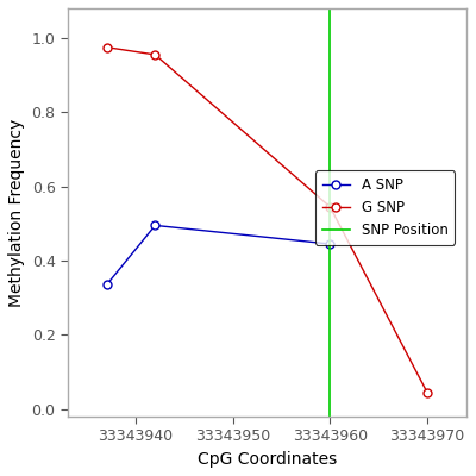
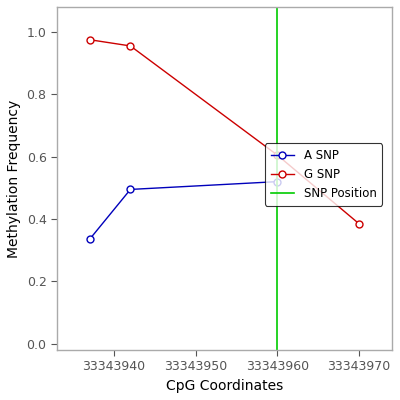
A SNP/33343960: 0.445 -> 0.520
G SNP/33343960: 0.545 -> 0.605
G SNP/33343970: 0.045 -> 0.385
